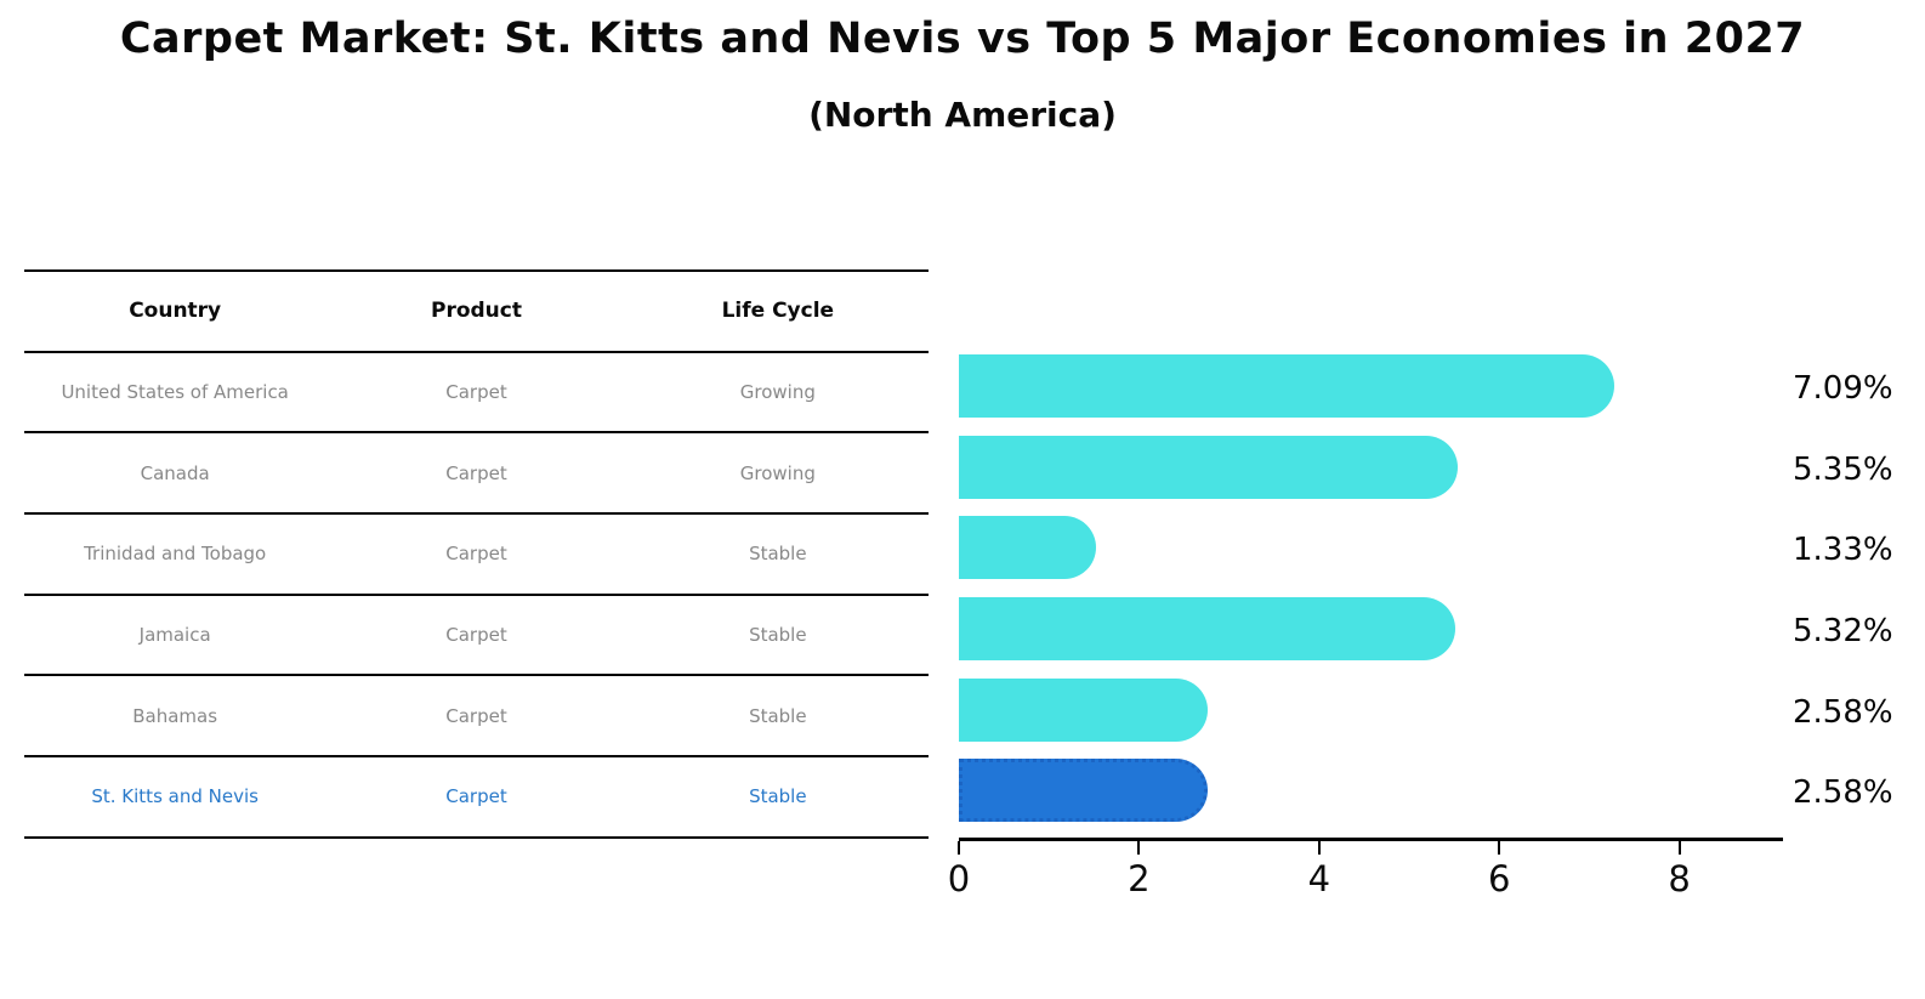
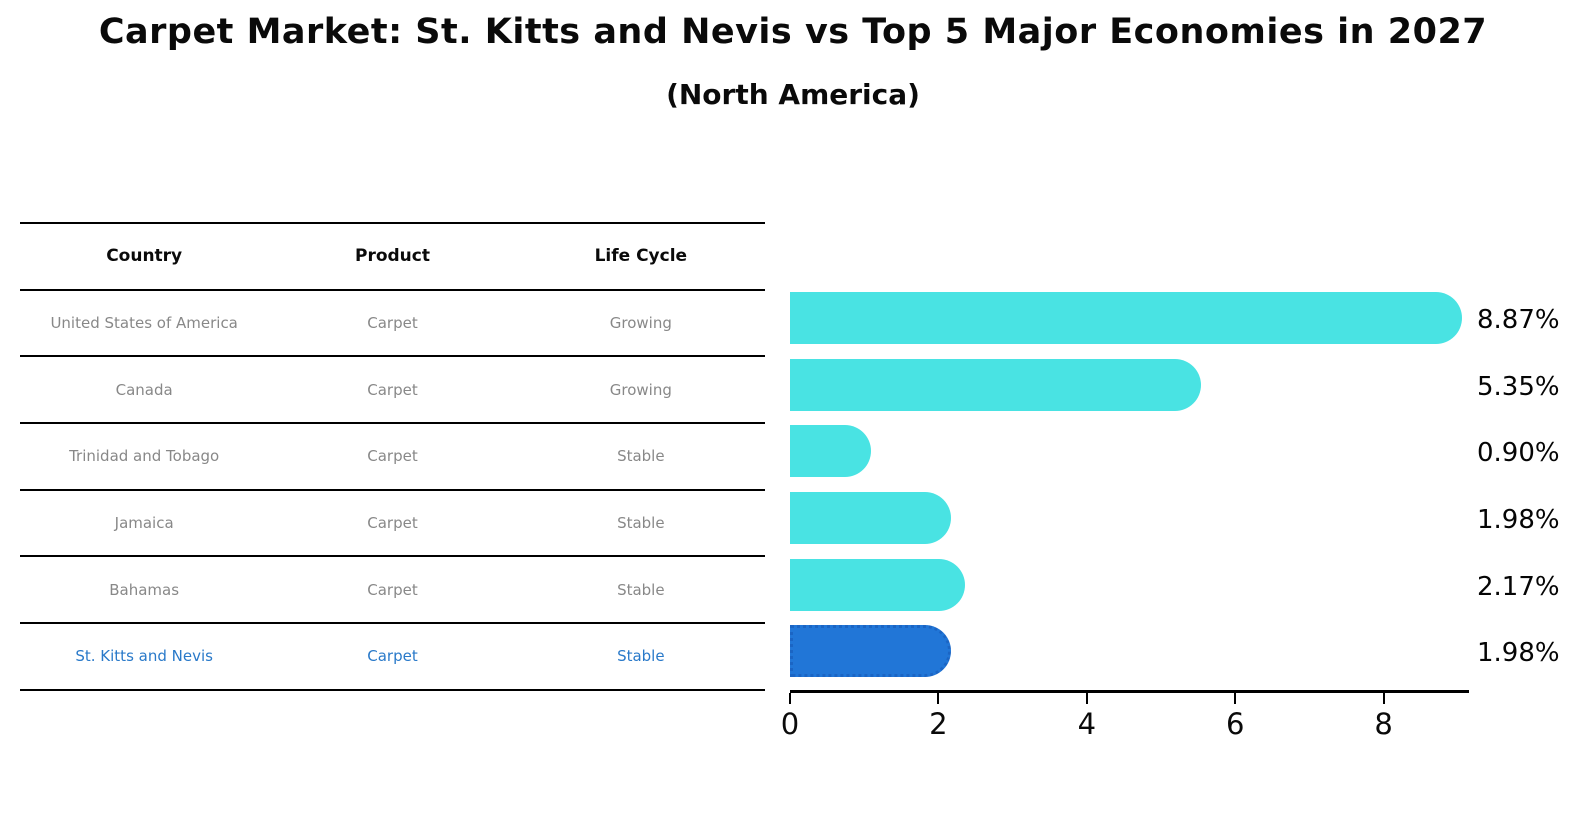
United States of America: 7.09% -> 8.87%
Trinidad and Tobago: 1.33% -> 0.90%
Jamaica: 5.32% -> 1.98%
Bahamas: 2.58% -> 2.17%
St. Kitts and Nevis: 2.58% -> 1.98%
